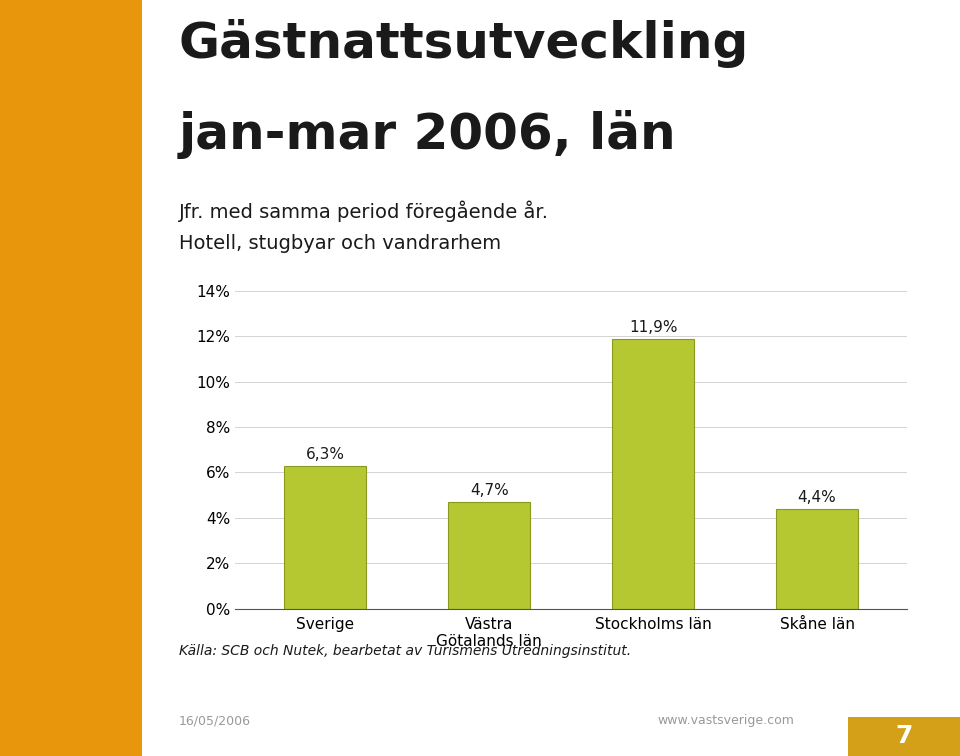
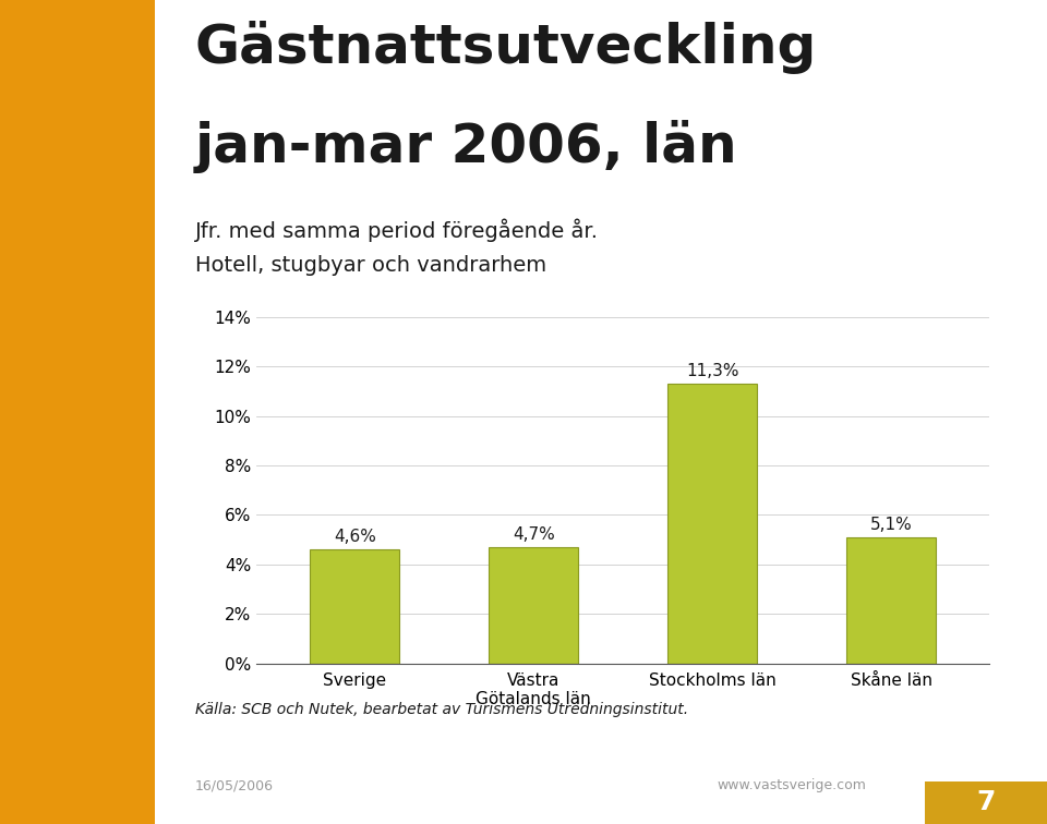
Sverige: 6,3% -> 4,6%
Stockholms län: 11,9% -> 11,3%
Skåne län: 4,4% -> 5,1%
